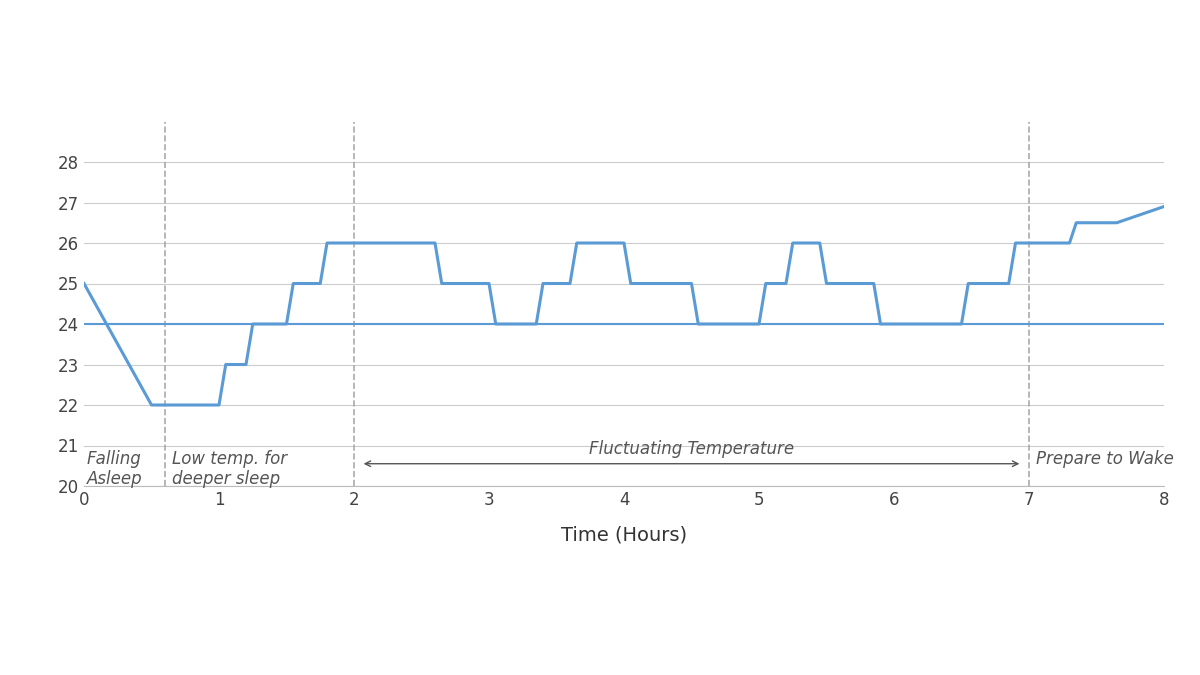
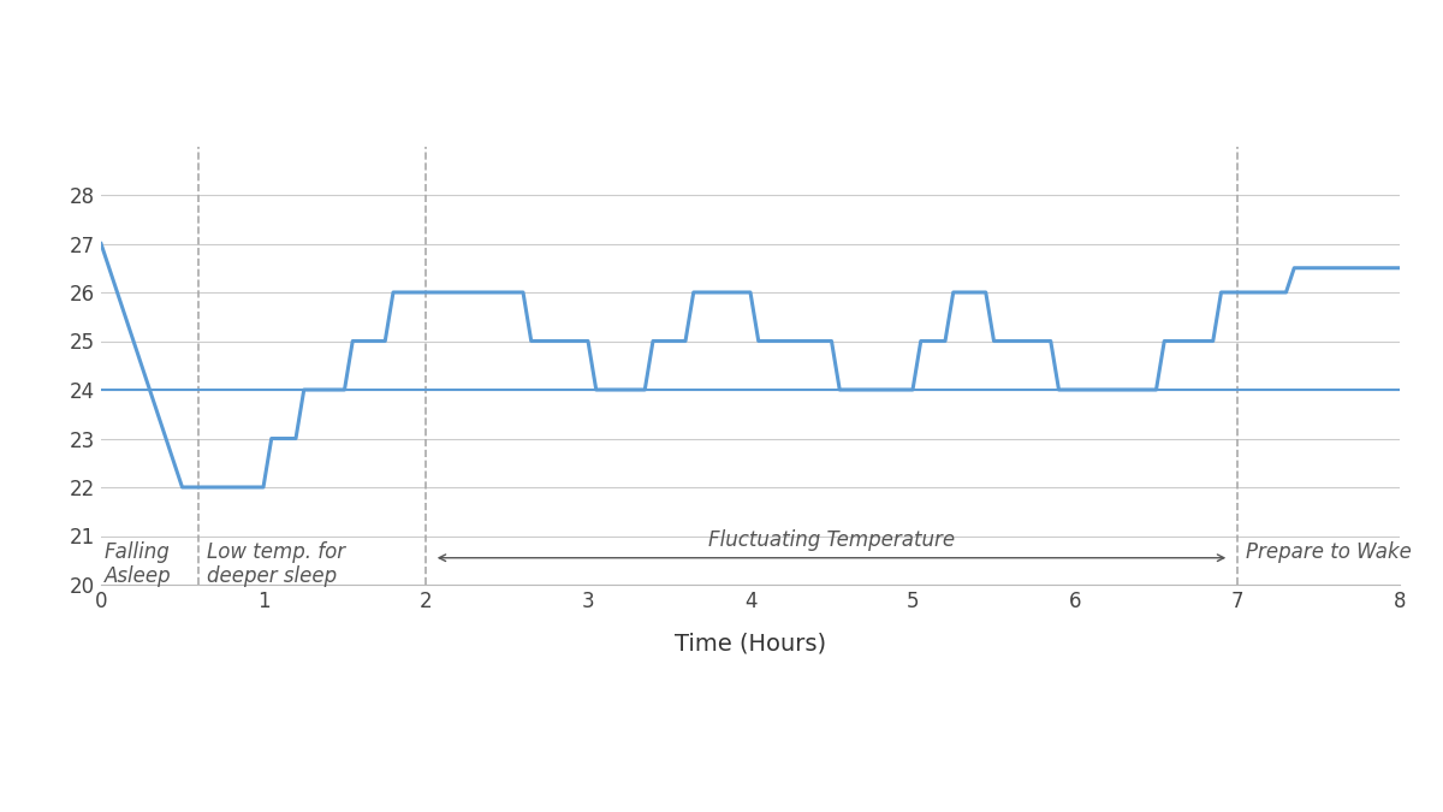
0: 25.0 -> 27.0
8: 26.9 -> 26.5
